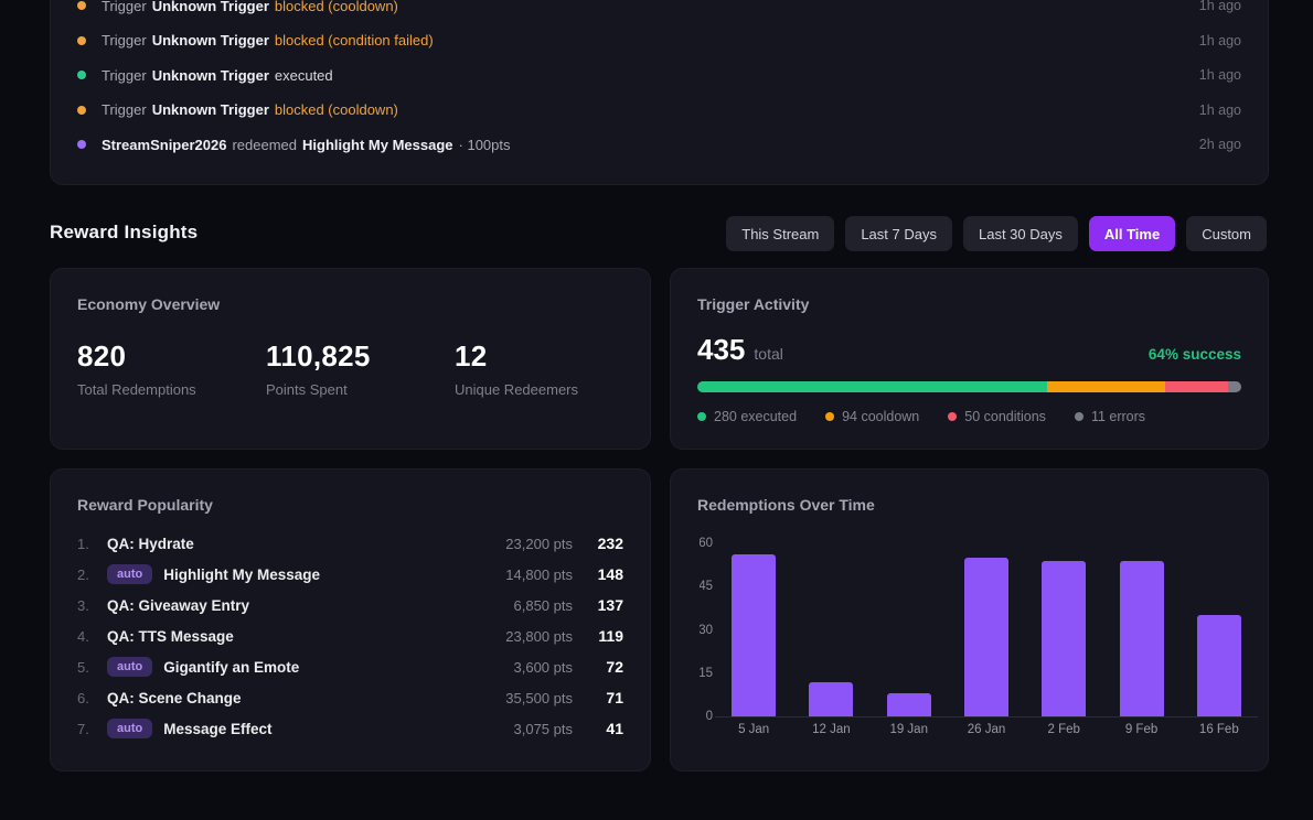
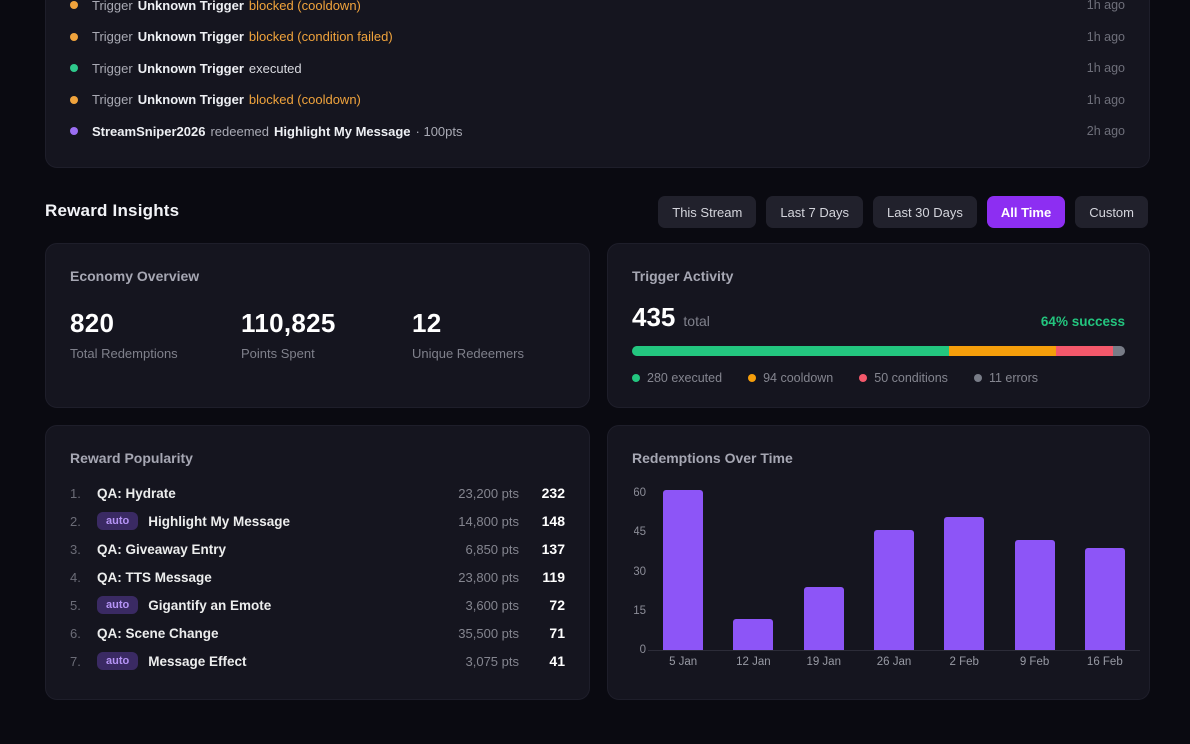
5 Jan: 56 -> 61
19 Jan: 8 -> 24
26 Jan: 55 -> 46
2 Feb: 54 -> 51
9 Feb: 54 -> 42
16 Feb: 35 -> 39
